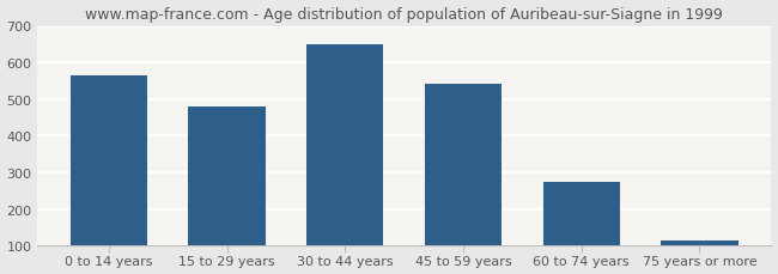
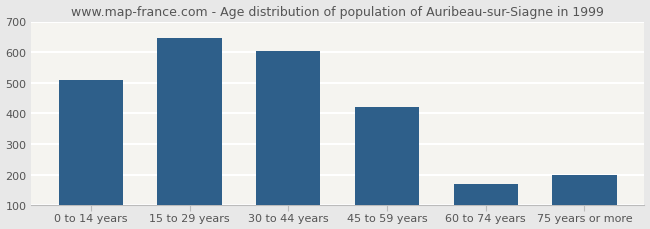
0 to 14 years: 563 -> 510
15 to 29 years: 480 -> 645
30 to 44 years: 648 -> 605
45 to 59 years: 542 -> 420
60 to 74 years: 275 -> 170
75 years or more: 113 -> 200
